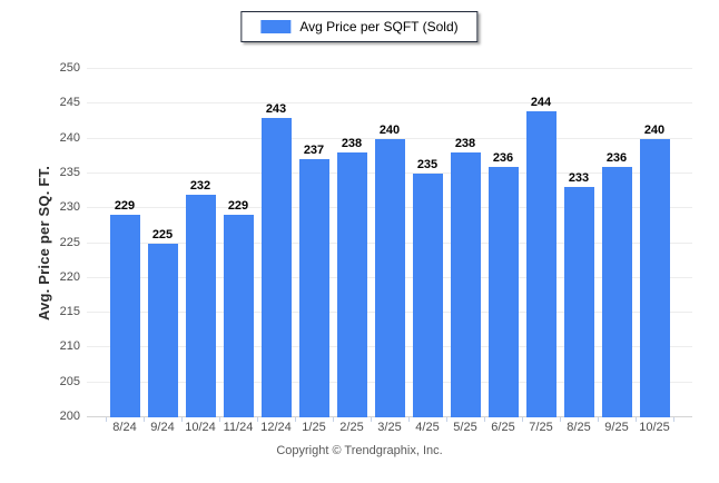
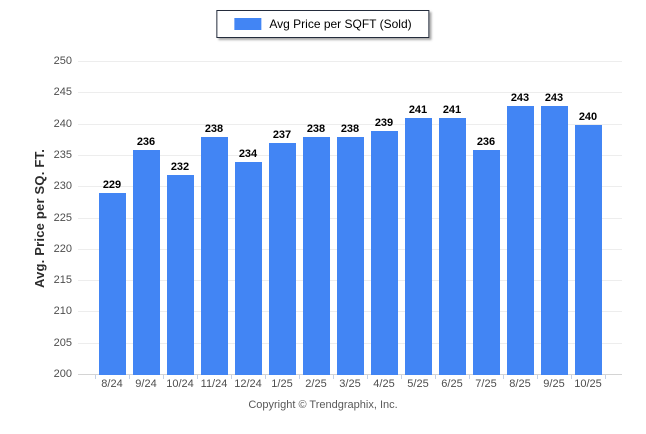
9/24: 225 -> 236
11/24: 229 -> 238
12/24: 243 -> 234
3/25: 240 -> 238
4/25: 235 -> 239
5/25: 238 -> 241
6/25: 236 -> 241
7/25: 244 -> 236
8/25: 233 -> 243
9/25: 236 -> 243
